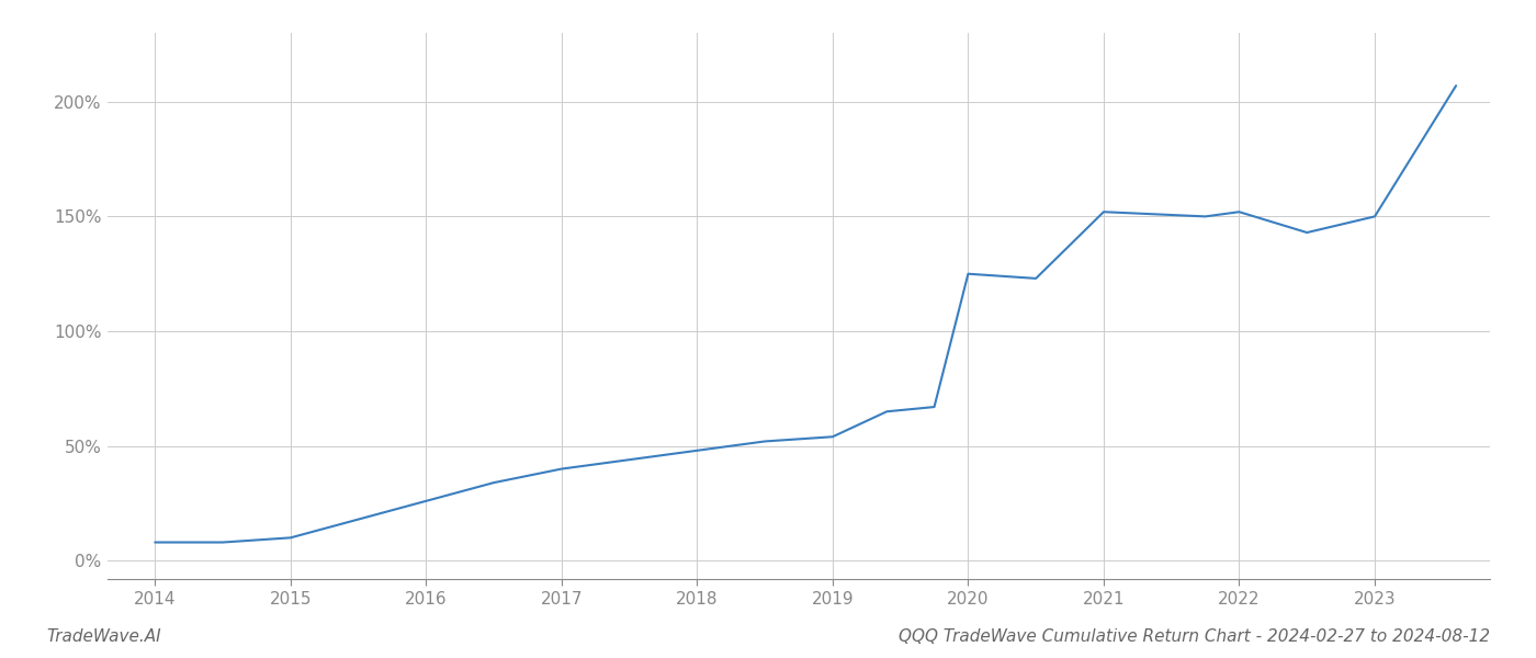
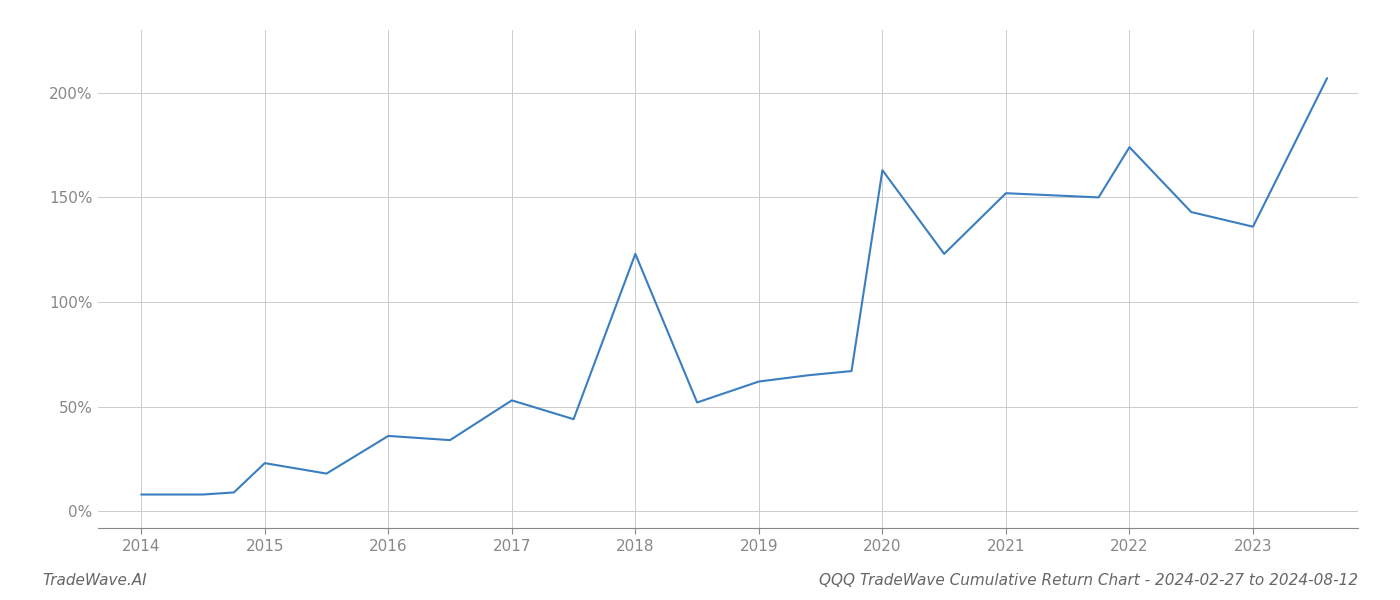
2015: 10% -> 23%
2016: 26% -> 36%
2017: 40% -> 53%
2018: 48% -> 123%
2019: 54% -> 62%
2020: 125% -> 163%
2022: 152% -> 174%
2023: 150% -> 136%
